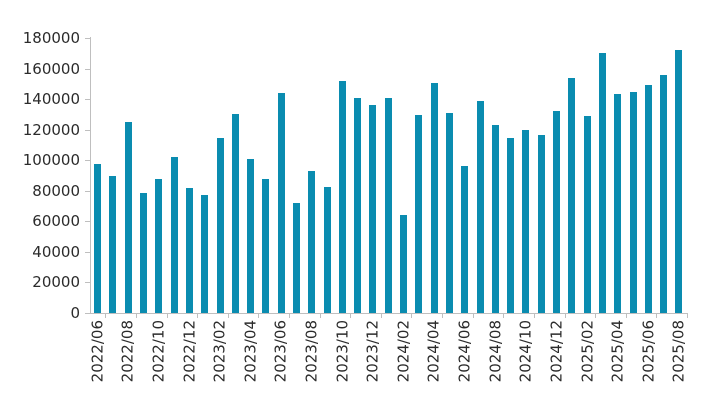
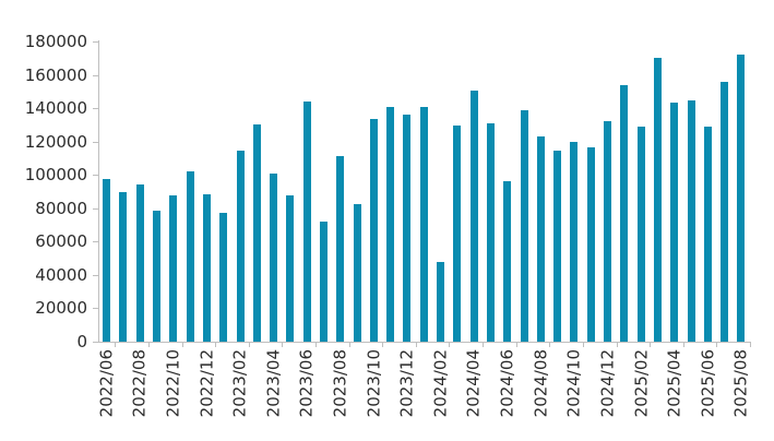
2022/08: 125000 -> 94000
2022/12: 82000 -> 88000
2023/08: 93000 -> 112000
2023/10: 152000 -> 134000
2024/02: 64000 -> 48000
2025/06: 149000 -> 129000
